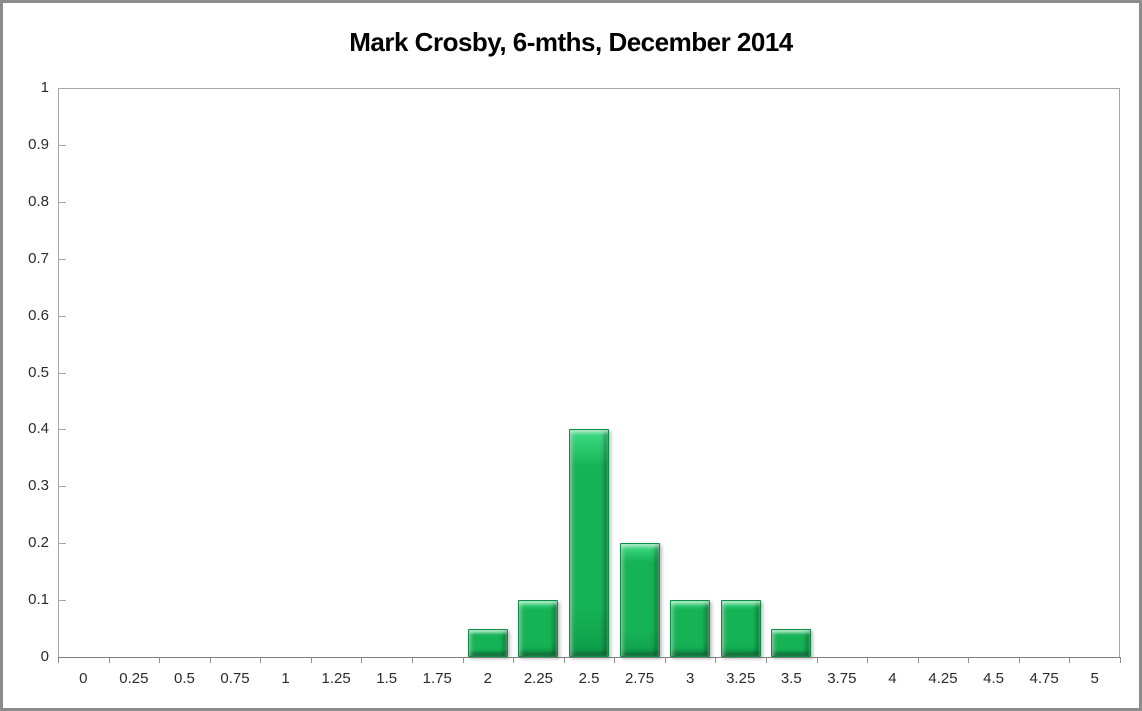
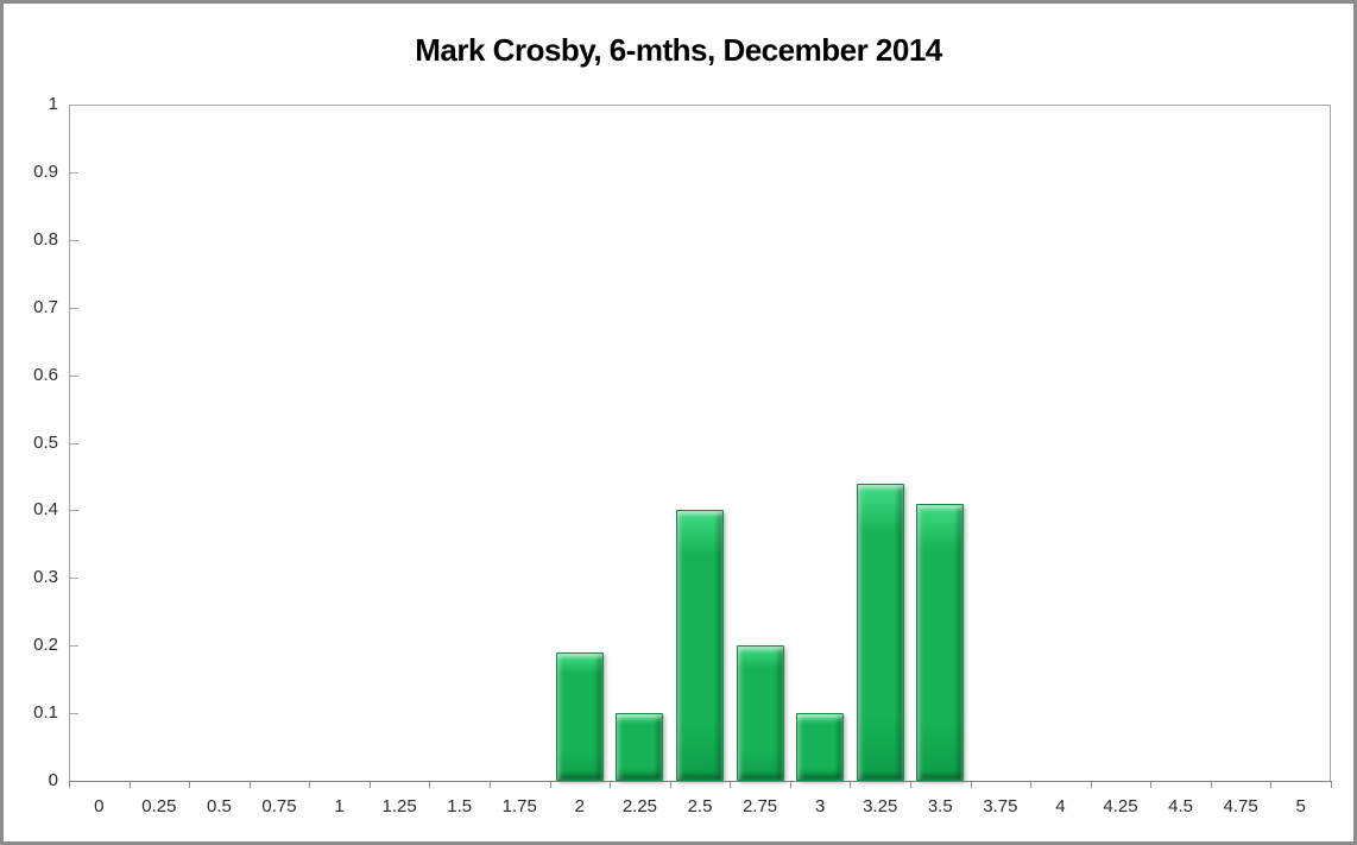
2: 0.05 -> 0.19
3.25: 0.10 -> 0.44
3.5: 0.05 -> 0.41
